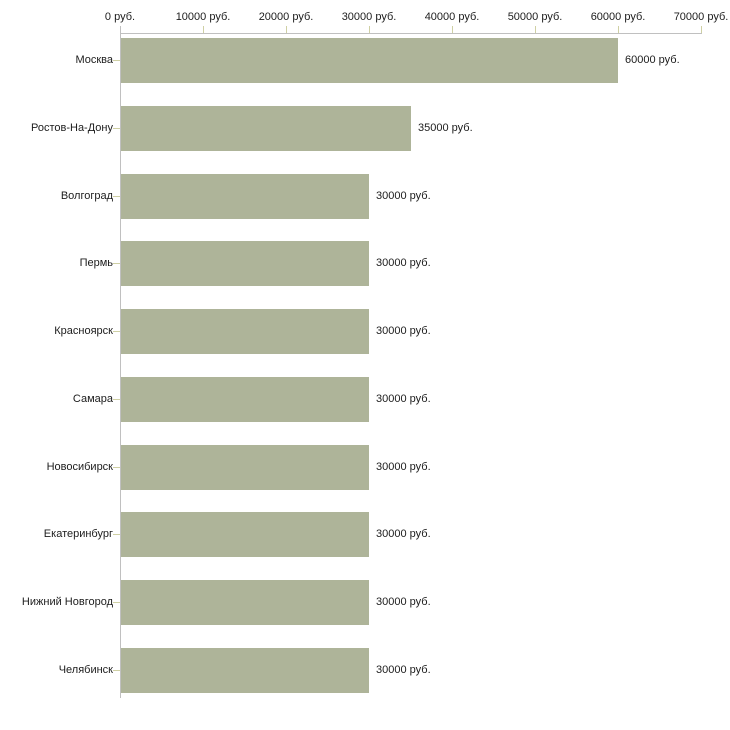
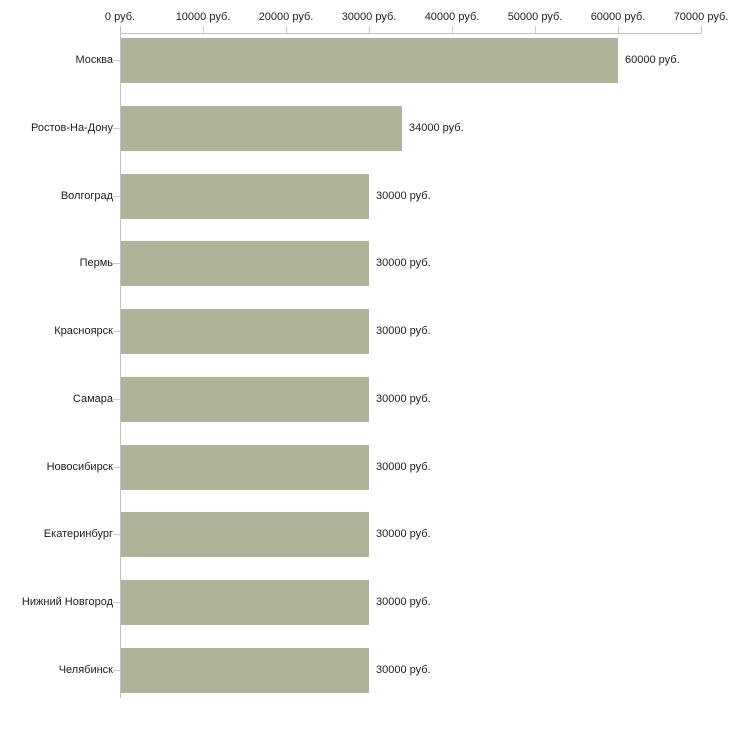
Ростов-На-Дону: 35000 -> 34000
